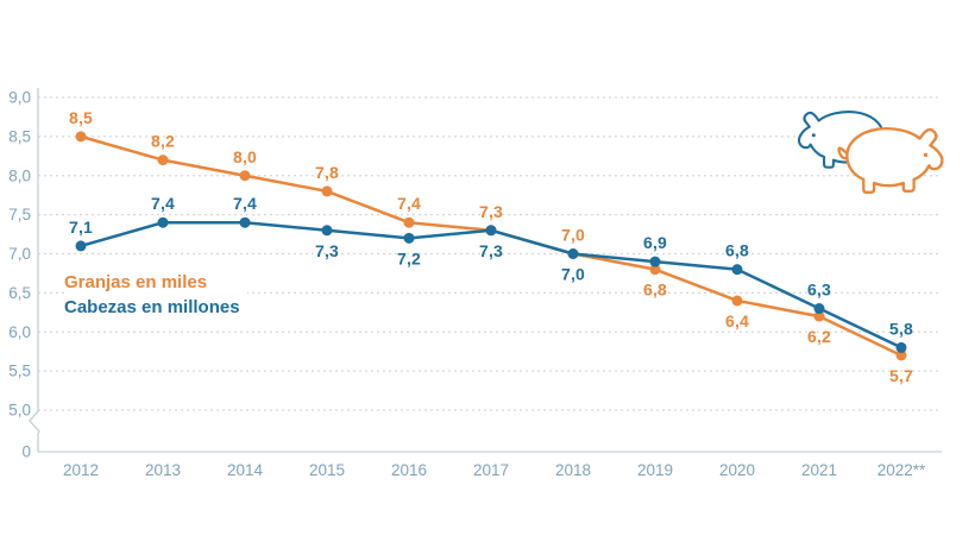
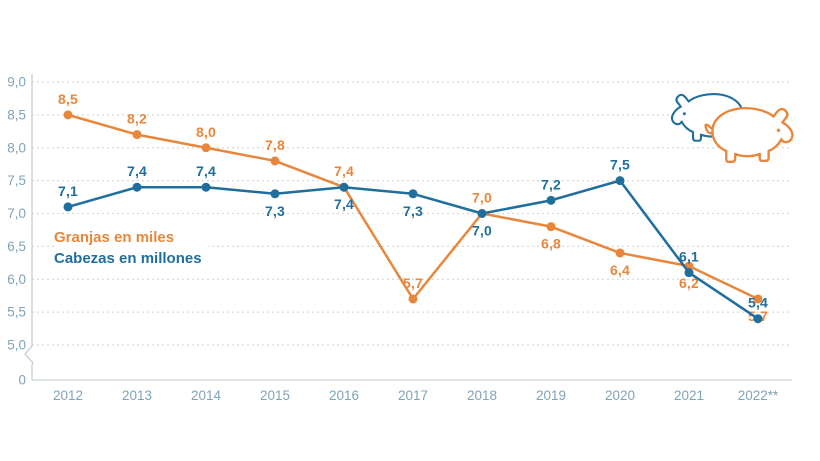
Cabezas en millones/2016: 7,2 -> 7,4
Granjas en miles/2017: 7,3 -> 5,7
Cabezas en millones/2019: 6,9 -> 7,2
Cabezas en millones/2020: 6,8 -> 7,5
Cabezas en millones/2021: 6,3 -> 6,1
Cabezas en millones/2022**: 5,8 -> 5,4
